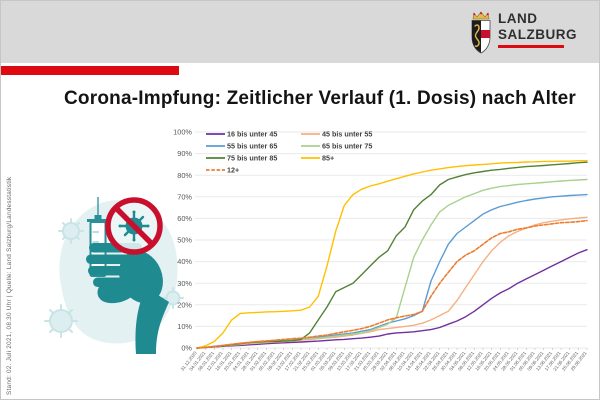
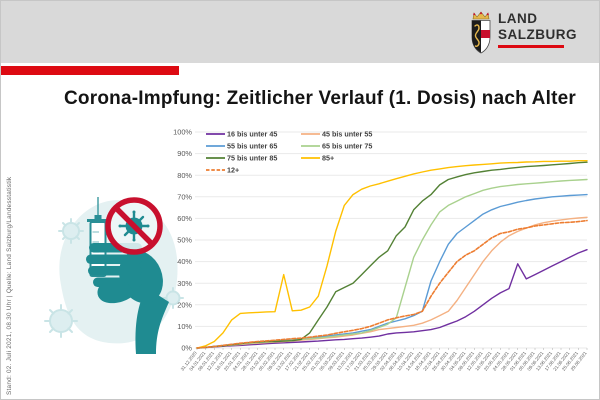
85+/09.02.2021: 17% -> 34%
16 bis unter 45/28.05.2021: 30% -> 39%
